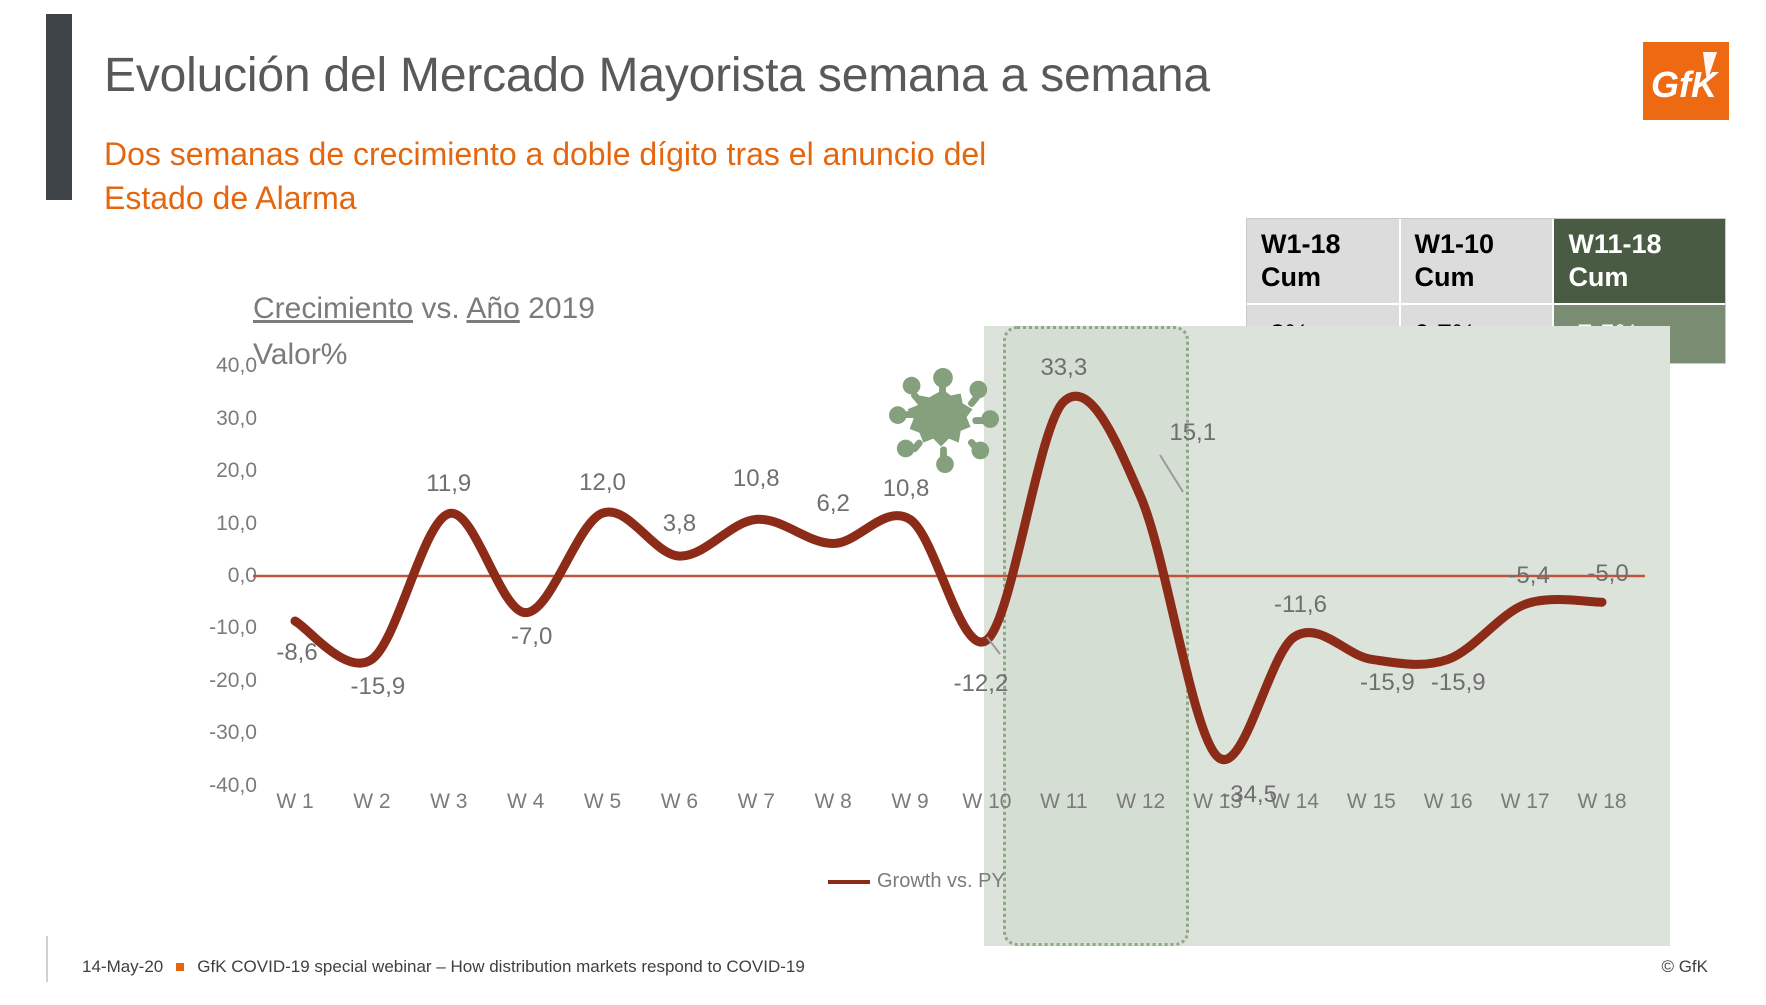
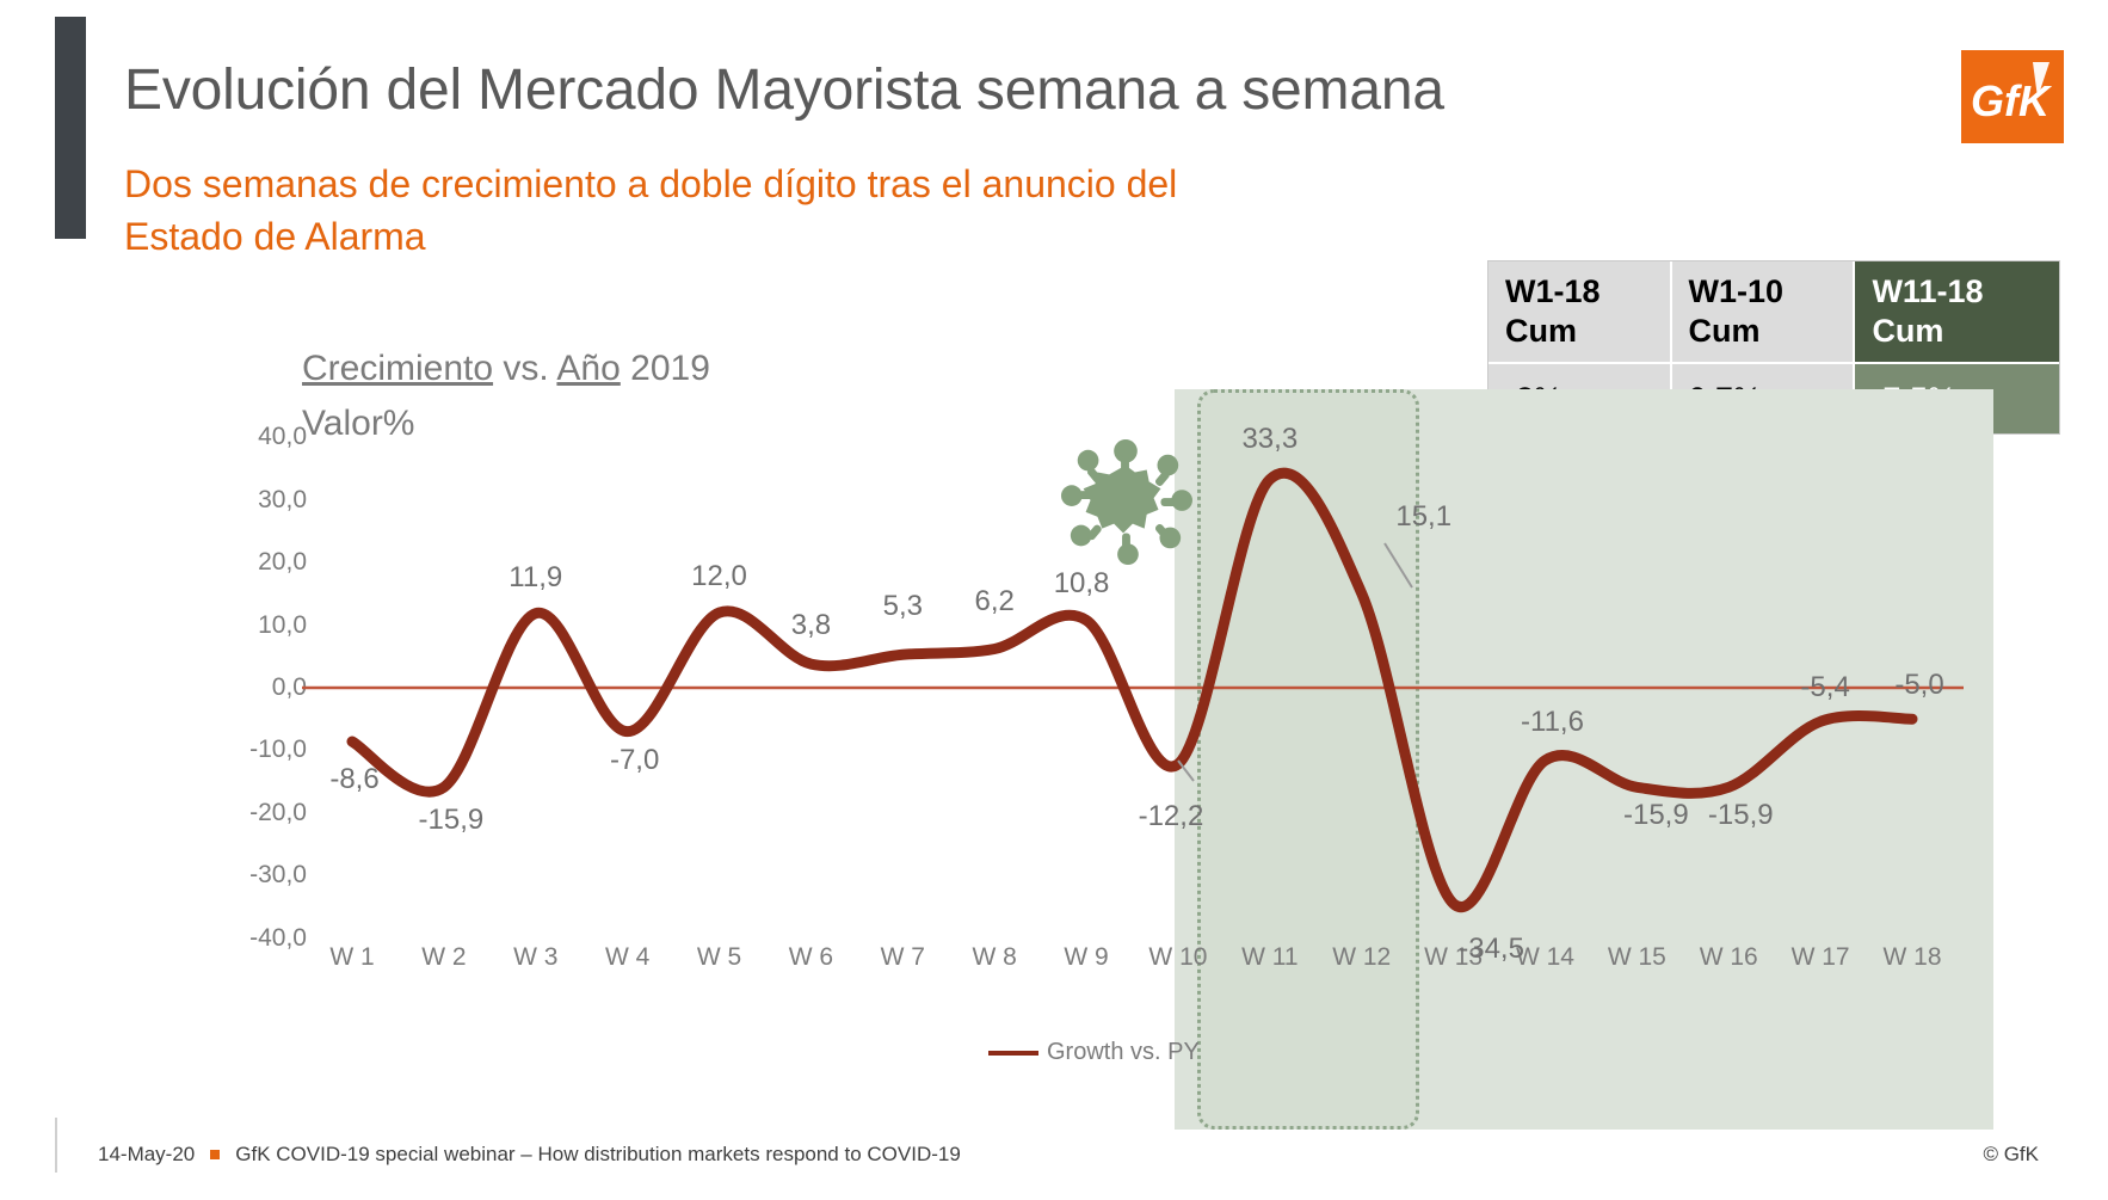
W 7: 10,8 -> 5,3
